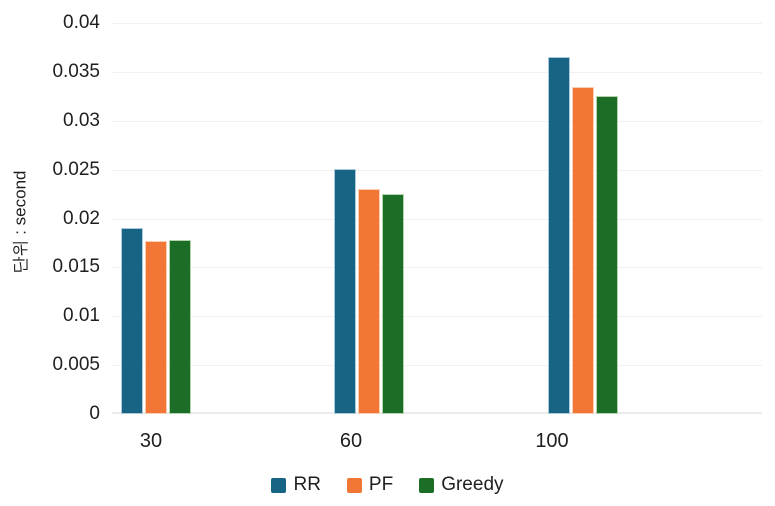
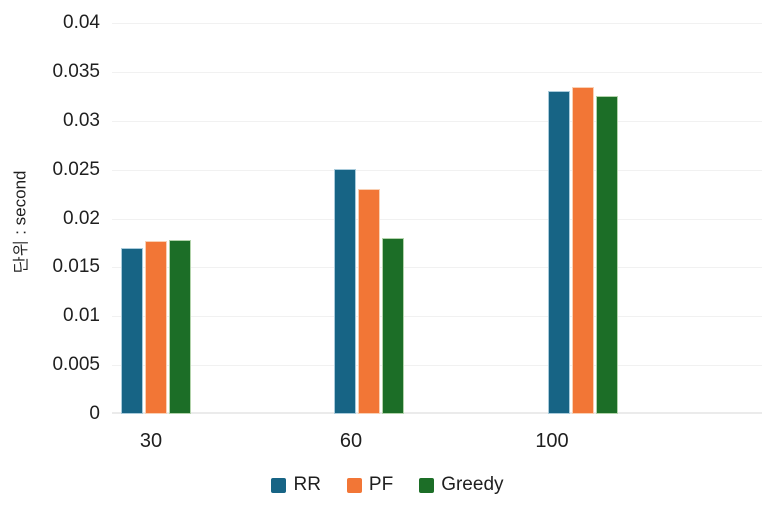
RR/30: 0.019 -> 0.017
Greedy/60: 0.022 -> 0.018
RR/100: 0.036 -> 0.033
